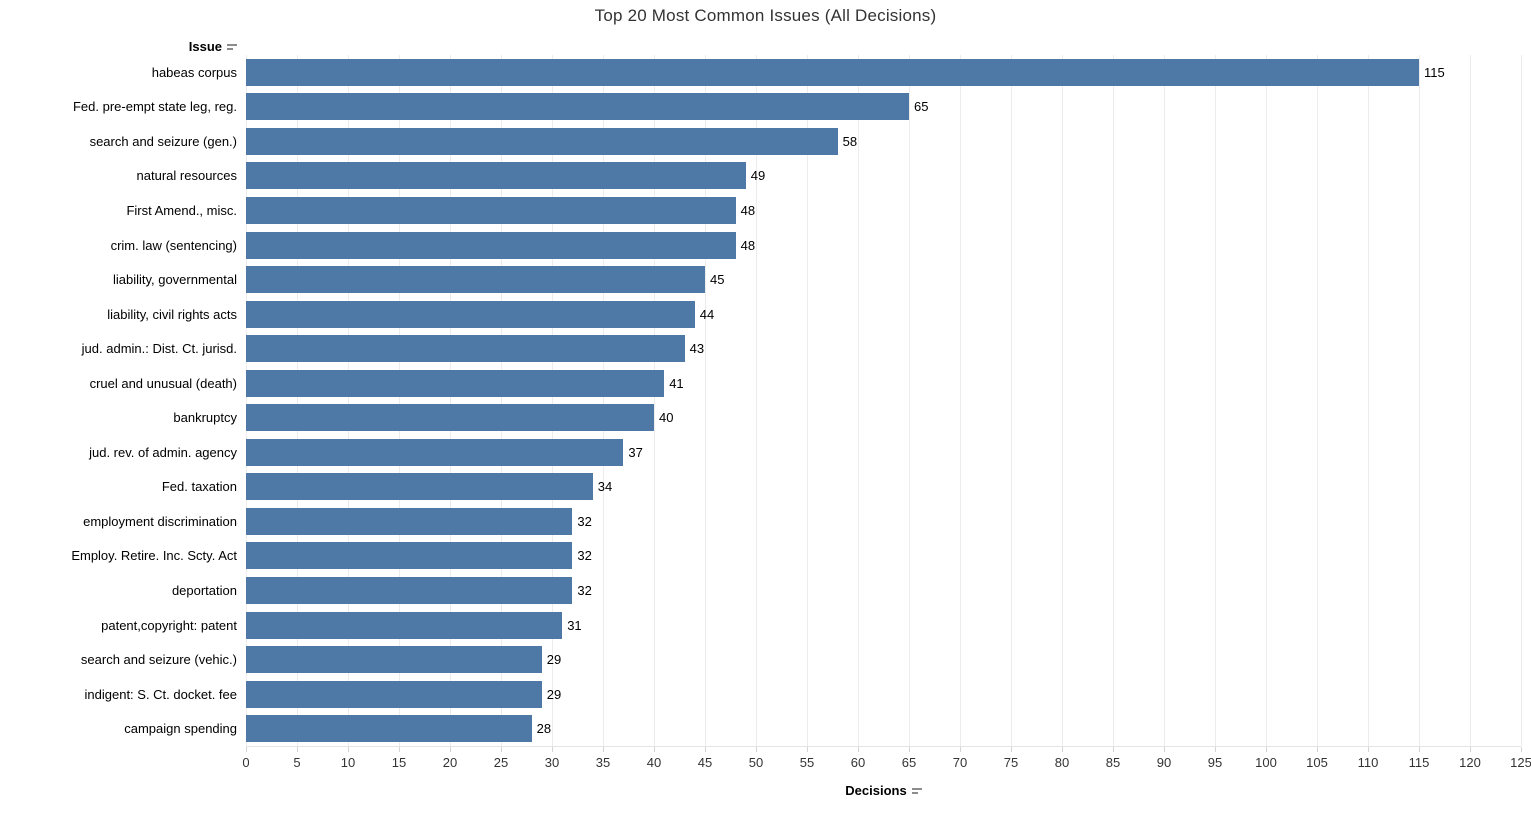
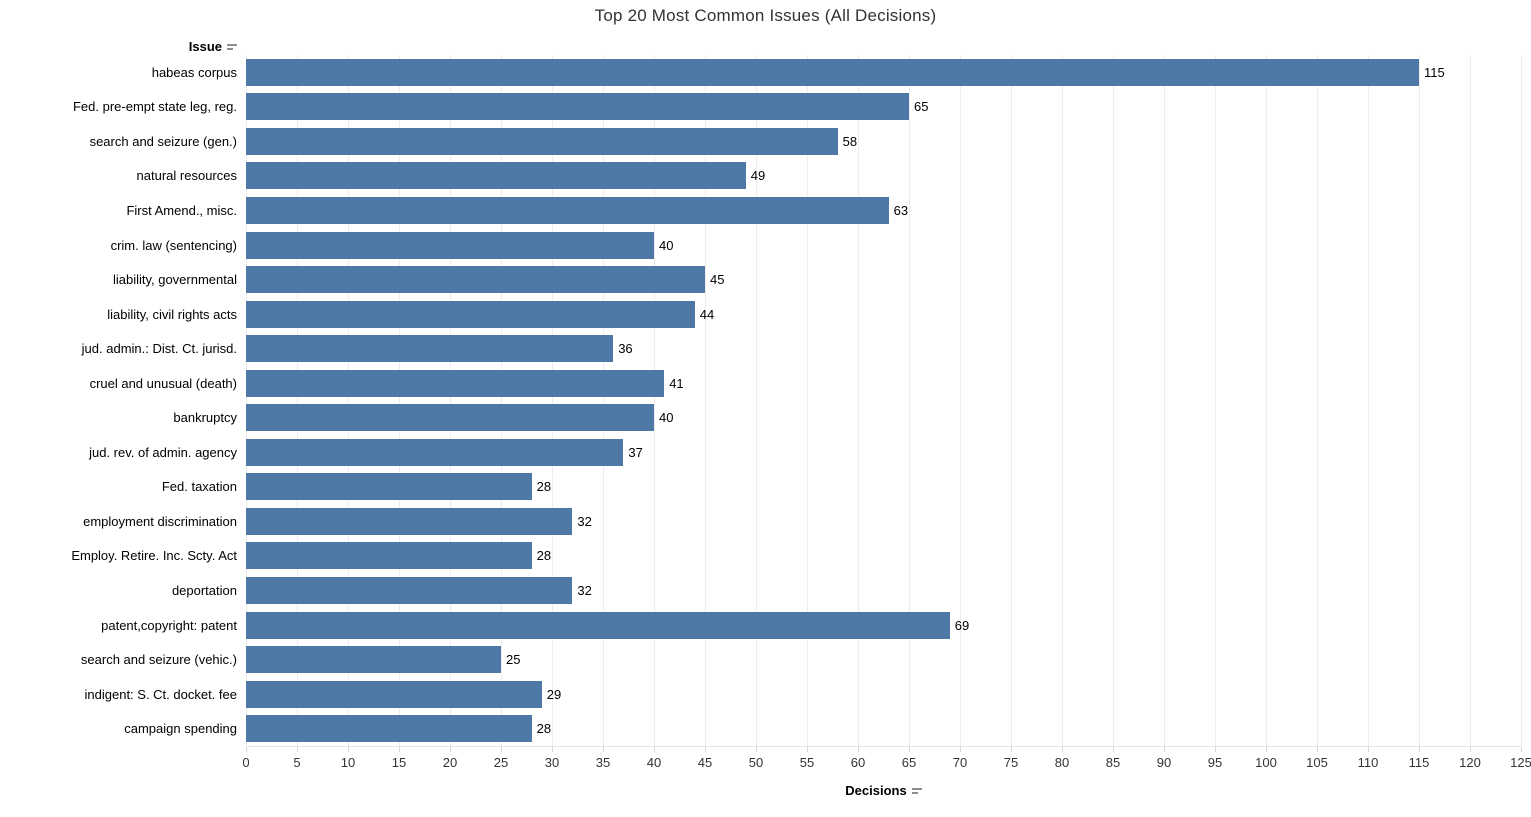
First Amend., misc.: 48 -> 63
crim. law (sentencing): 48 -> 40
jud. admin.: Dist. Ct. jurisd.: 43 -> 36
Fed. taxation: 34 -> 28
Employ. Retire. Inc. Scty. Act: 32 -> 28
patent,copyright: patent: 31 -> 69
search and seizure (vehic.): 29 -> 25
